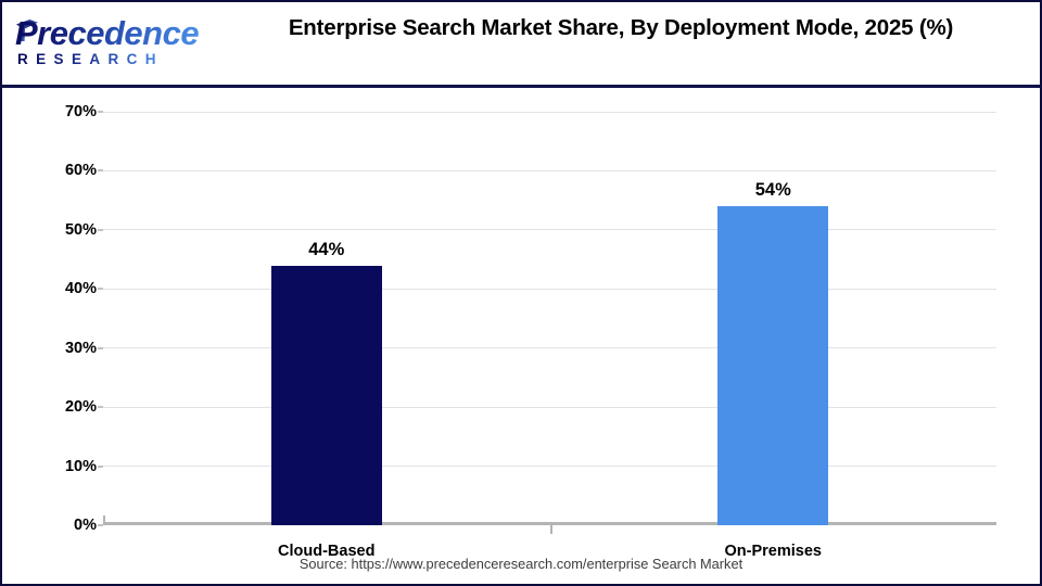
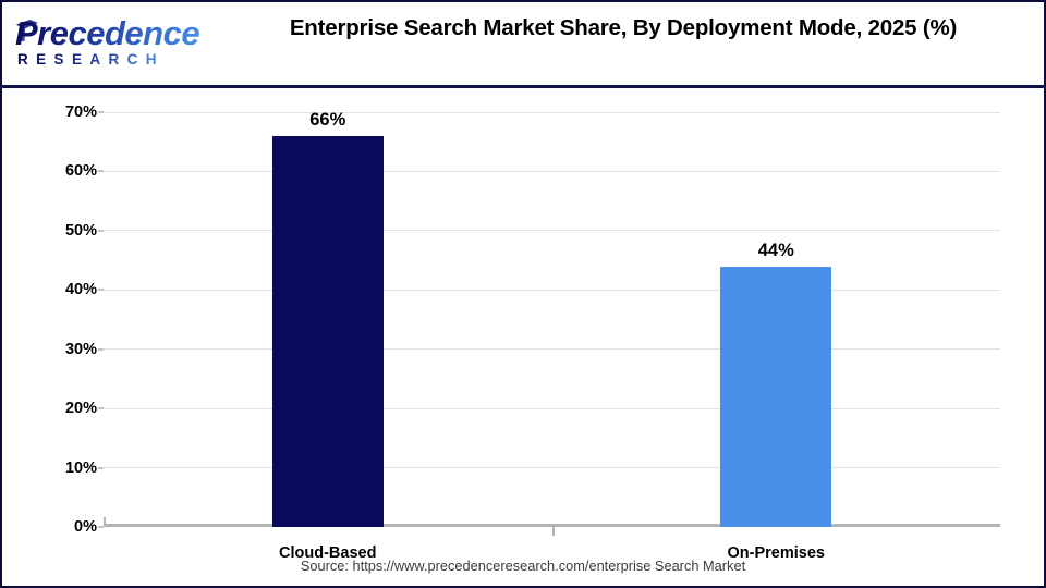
Cloud-Based: 44% -> 66%
On-Premises: 54% -> 44%
